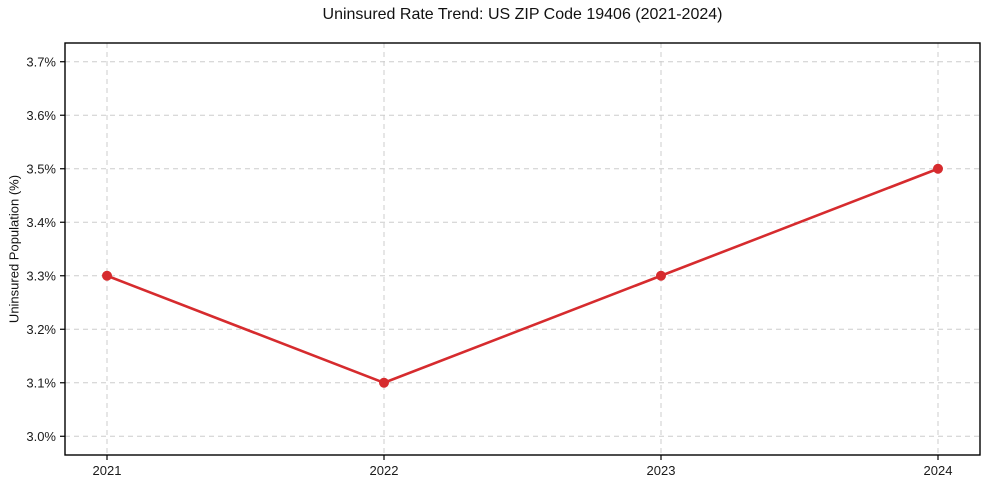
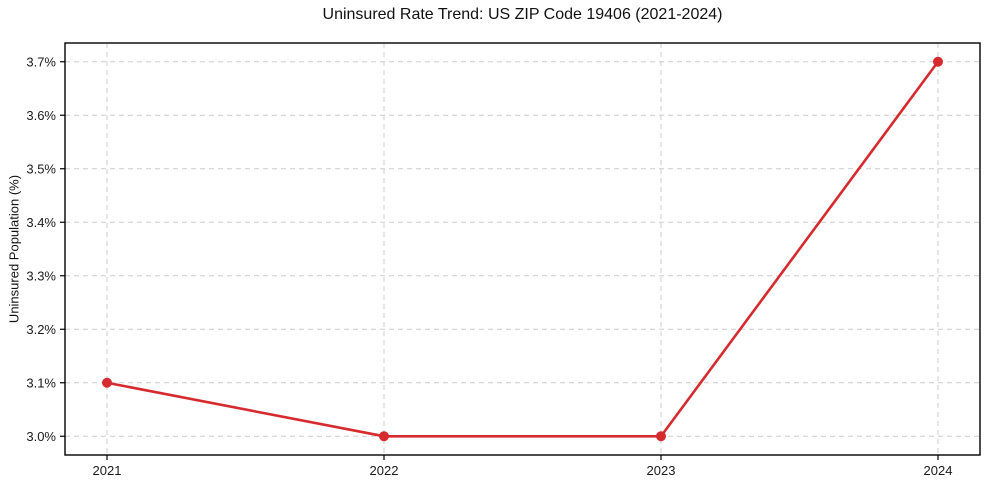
2021: 3.3% -> 3.1%
2022: 3.1% -> 3.0%
2023: 3.3% -> 3.0%
2024: 3.5% -> 3.7%
